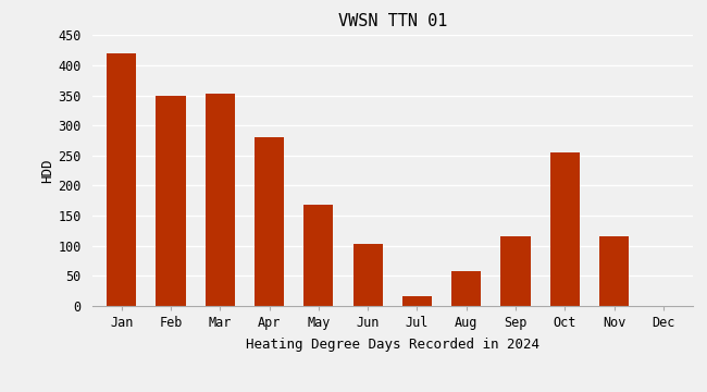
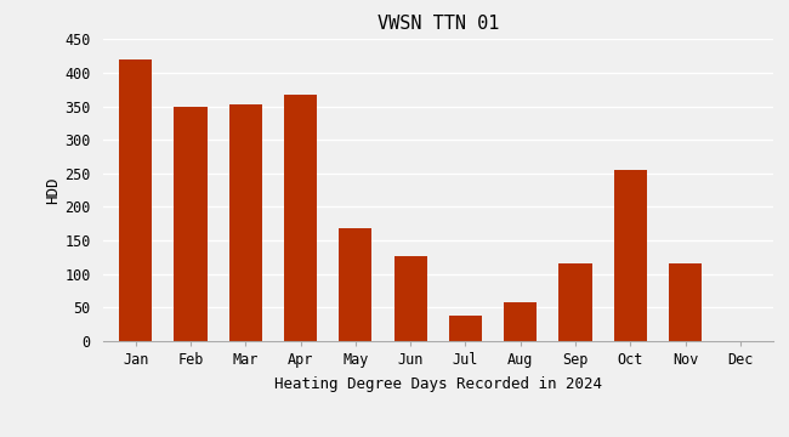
Apr: 280 -> 368
Jun: 102 -> 126
Jul: 16 -> 38
